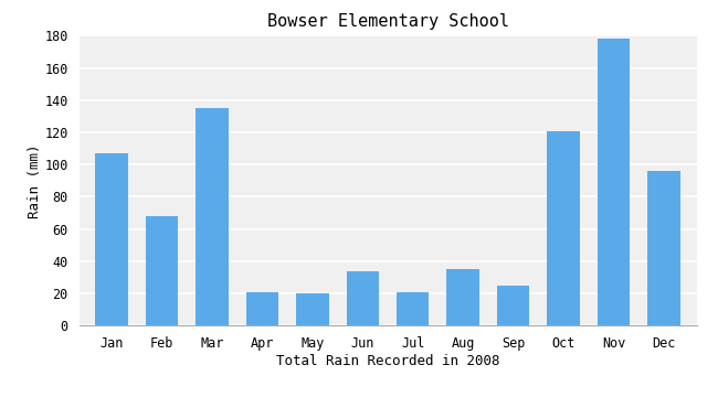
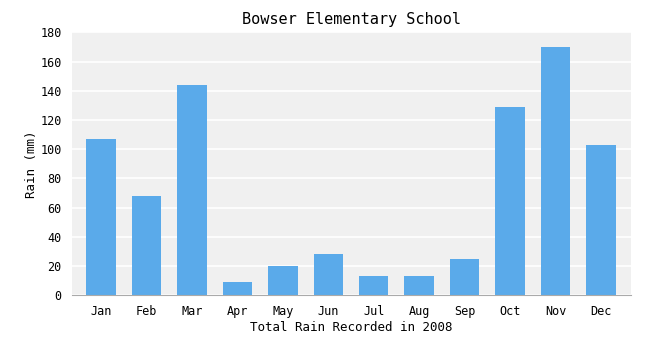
Mar: 135 -> 144
Apr: 21 -> 9
Jun: 34 -> 28
Jul: 21 -> 13
Aug: 35 -> 13
Oct: 121 -> 129
Nov: 178 -> 170
Dec: 96 -> 103
